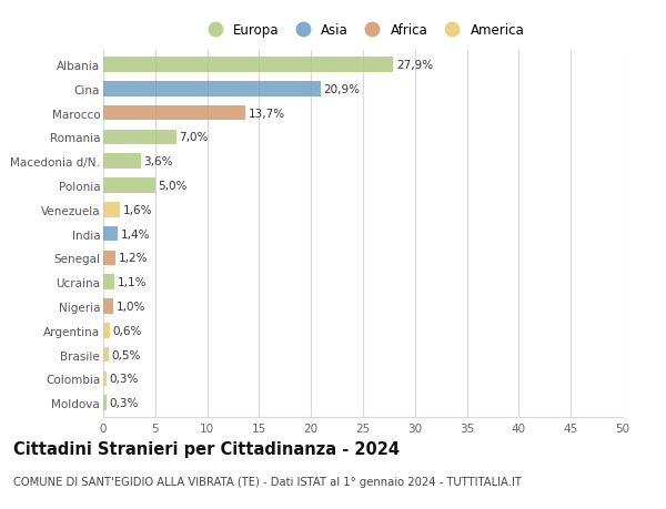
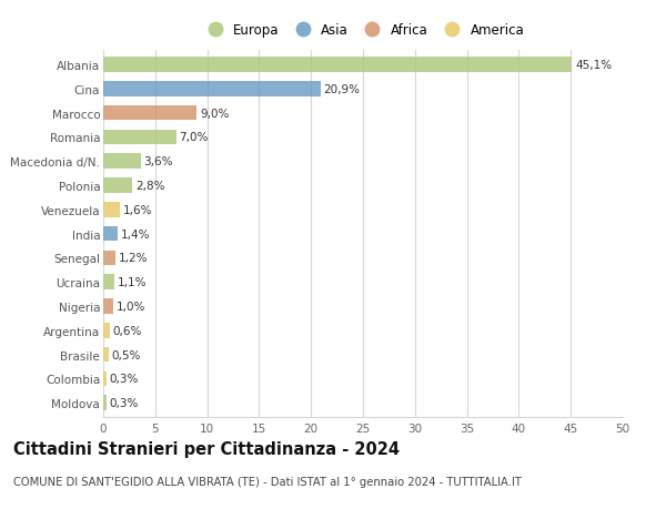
Albania: 27,9% -> 45,1%
Marocco: 13,7% -> 9,0%
Polonia: 5,0% -> 2,8%
